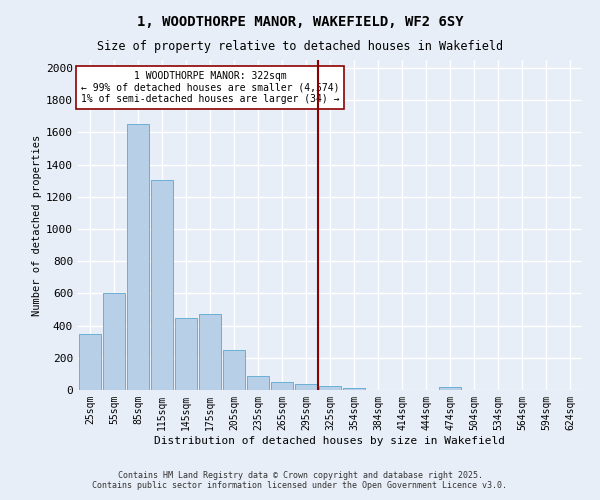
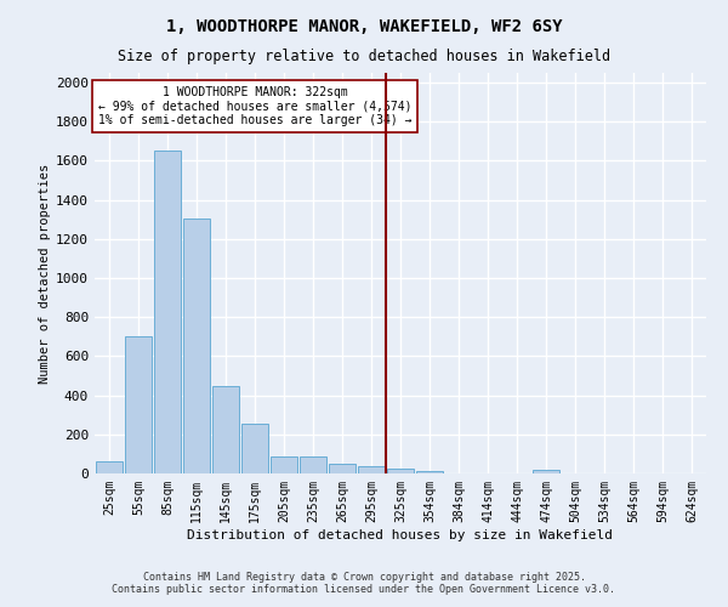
25sqm: 350 -> 60
55sqm: 600 -> 700
175sqm: 470 -> 260
205sqm: 250 -> 90
